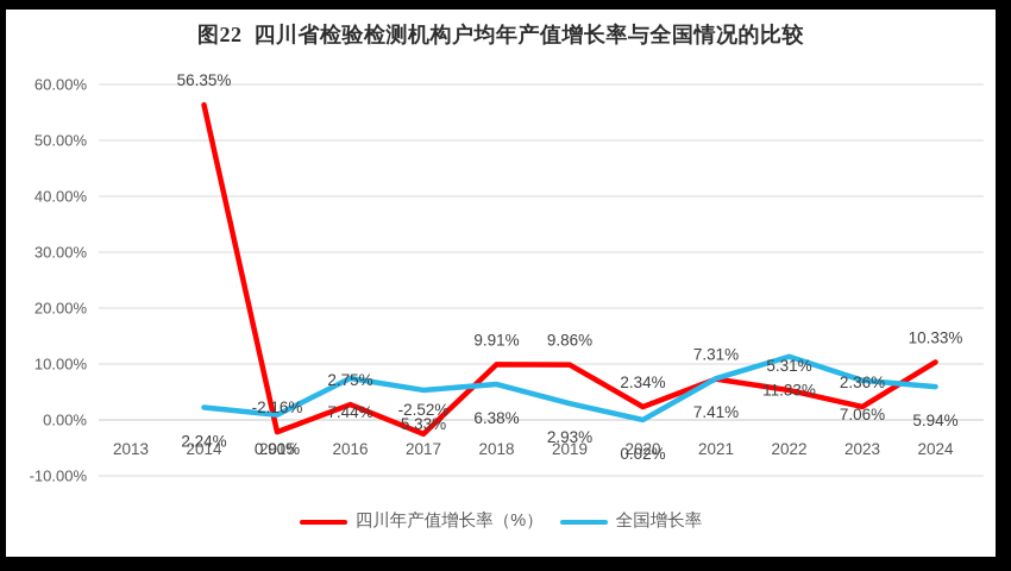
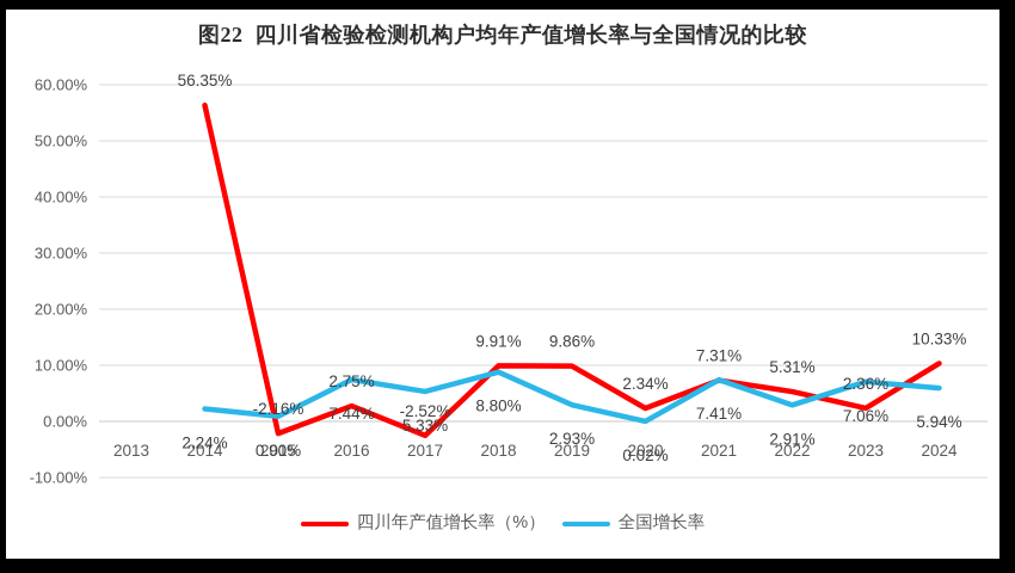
全国增长率/2018: 6.38% -> 8.80%
全国增长率/2022: 11.33% -> 2.91%
